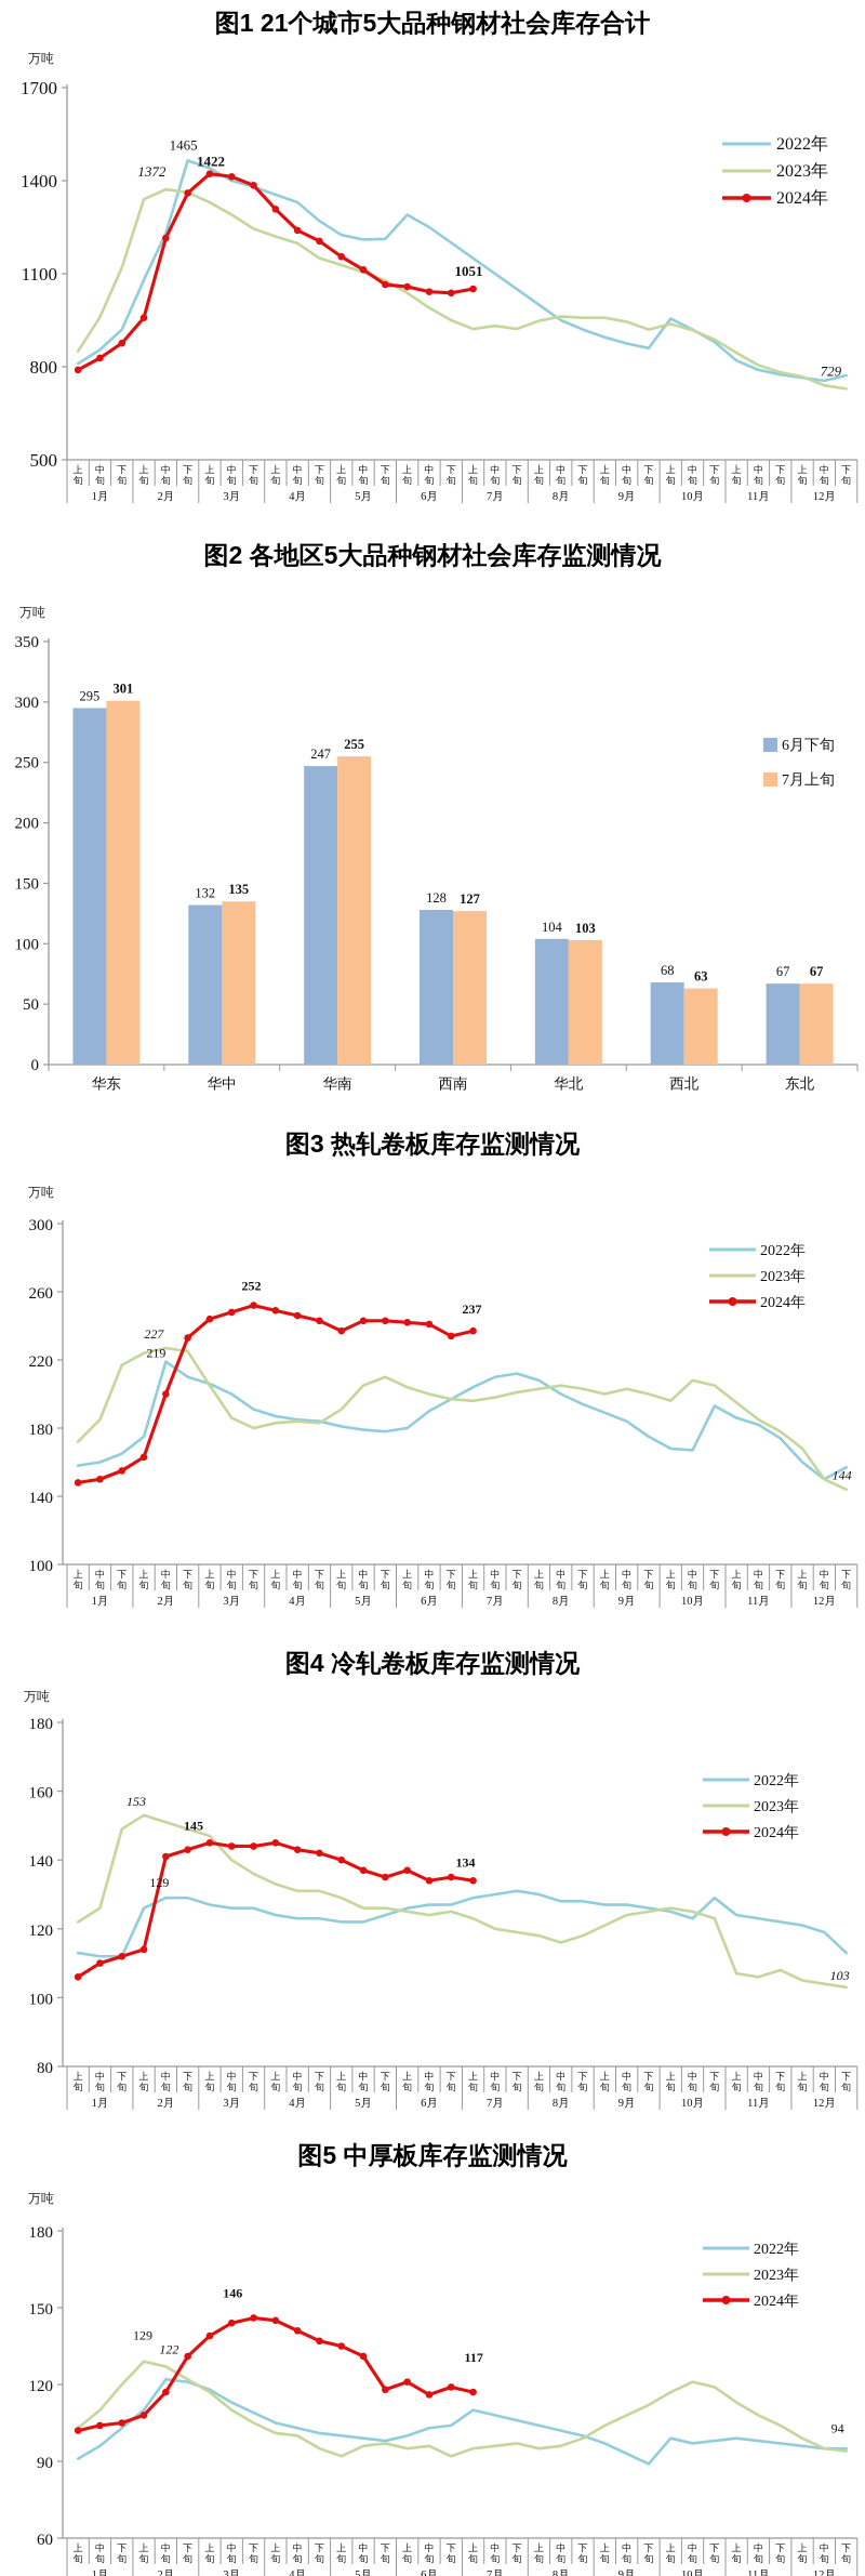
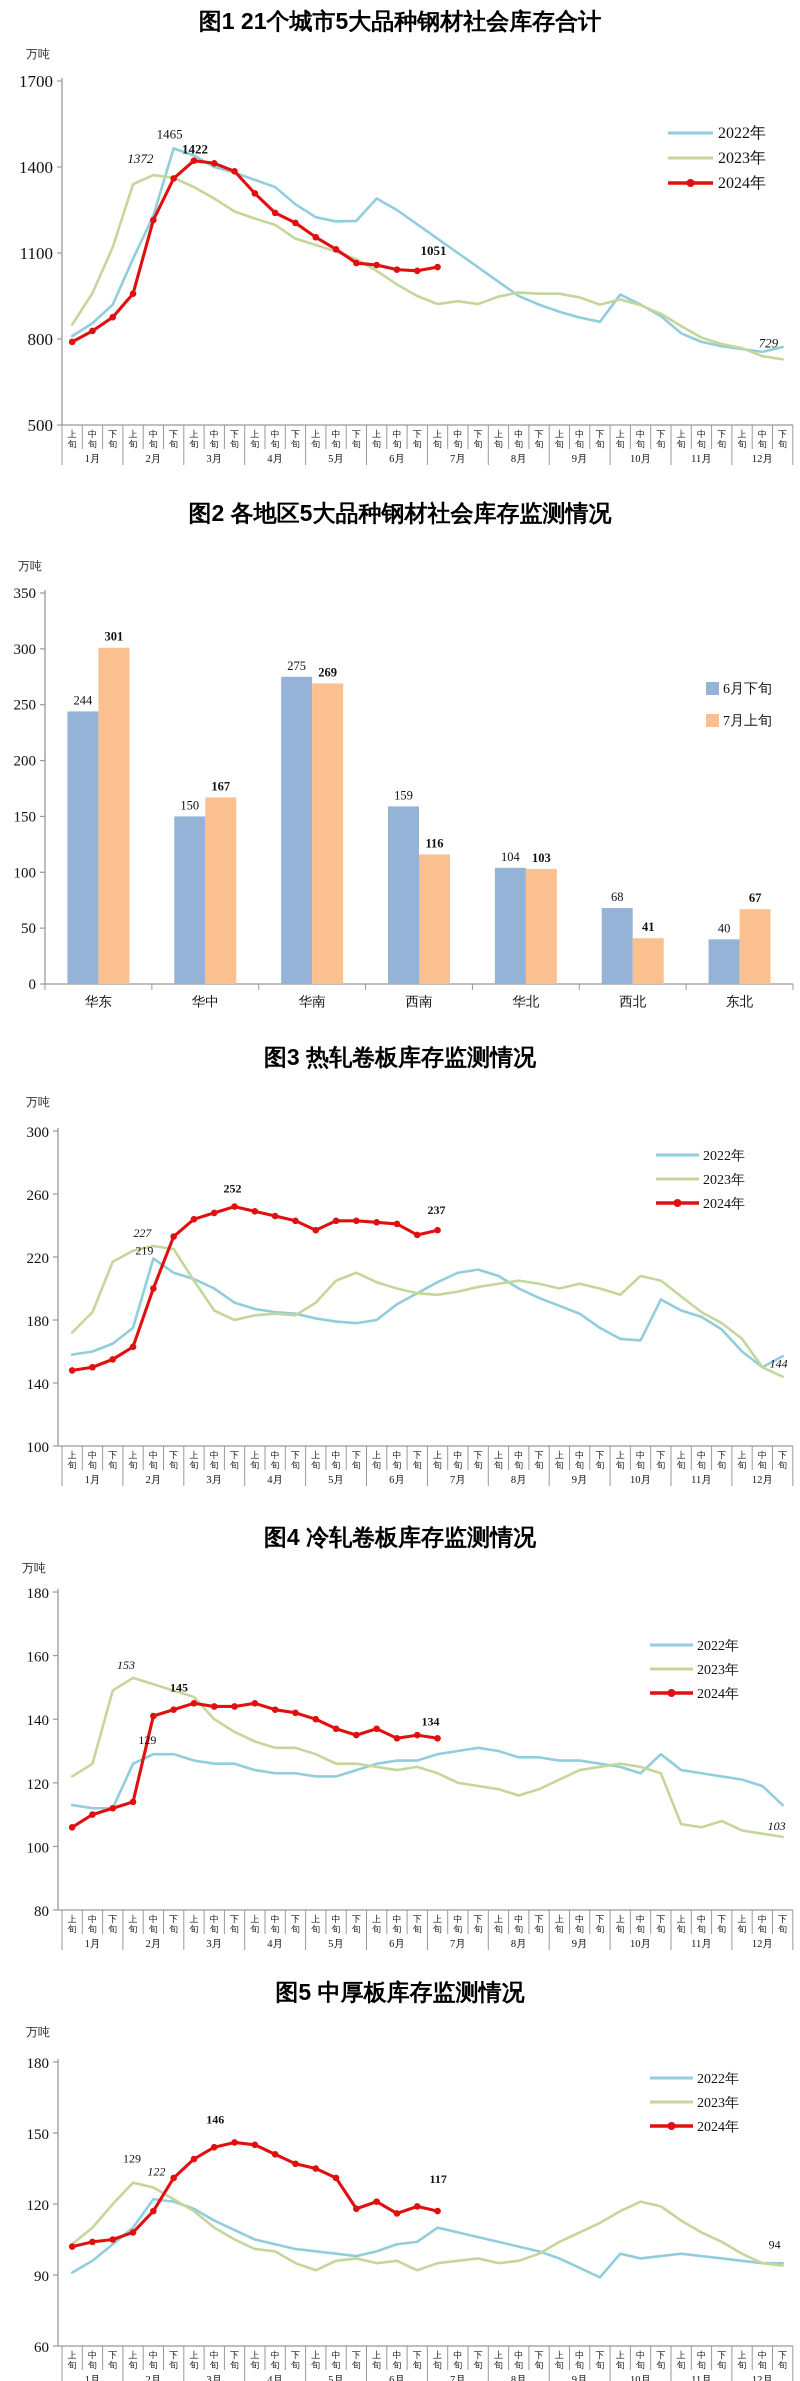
图2 各地区5大品种钢材社会库存监测情况/6月下旬/华东: 295 -> 244
图2 各地区5大品种钢材社会库存监测情况/6月下旬/华中: 132 -> 150
图2 各地区5大品种钢材社会库存监测情况/7月上旬/华中: 135 -> 167
图2 各地区5大品种钢材社会库存监测情况/6月下旬/华南: 247 -> 275
图2 各地区5大品种钢材社会库存监测情况/7月上旬/华南: 255 -> 269
图2 各地区5大品种钢材社会库存监测情况/6月下旬/西南: 128 -> 159
图2 各地区5大品种钢材社会库存监测情况/7月上旬/西南: 127 -> 116
图2 各地区5大品种钢材社会库存监测情况/7月上旬/西北: 63 -> 41
图2 各地区5大品种钢材社会库存监测情况/6月下旬/东北: 67 -> 40
